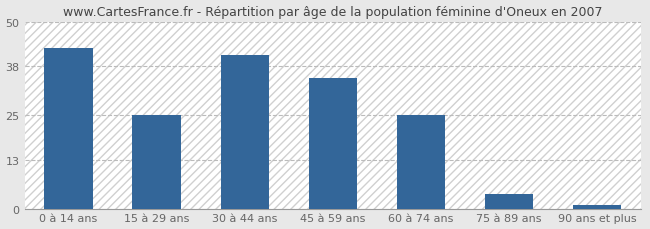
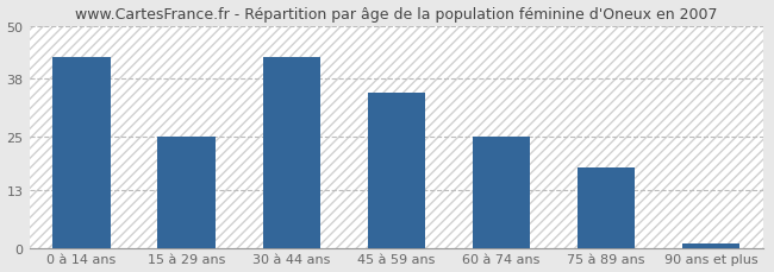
30 à 44 ans: 41 -> 43
75 à 89 ans: 4 -> 18
